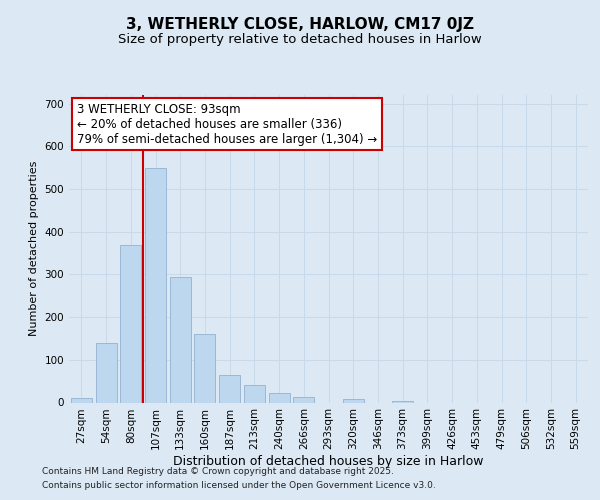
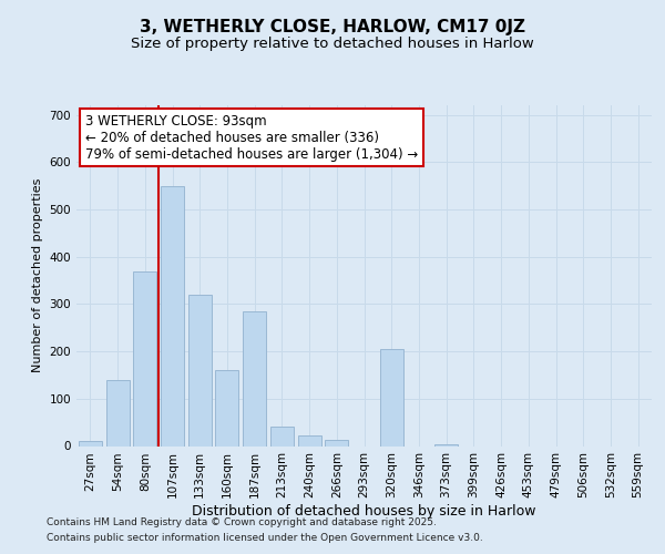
133sqm: 293 -> 320
187sqm: 65 -> 285
320sqm: 8 -> 205
